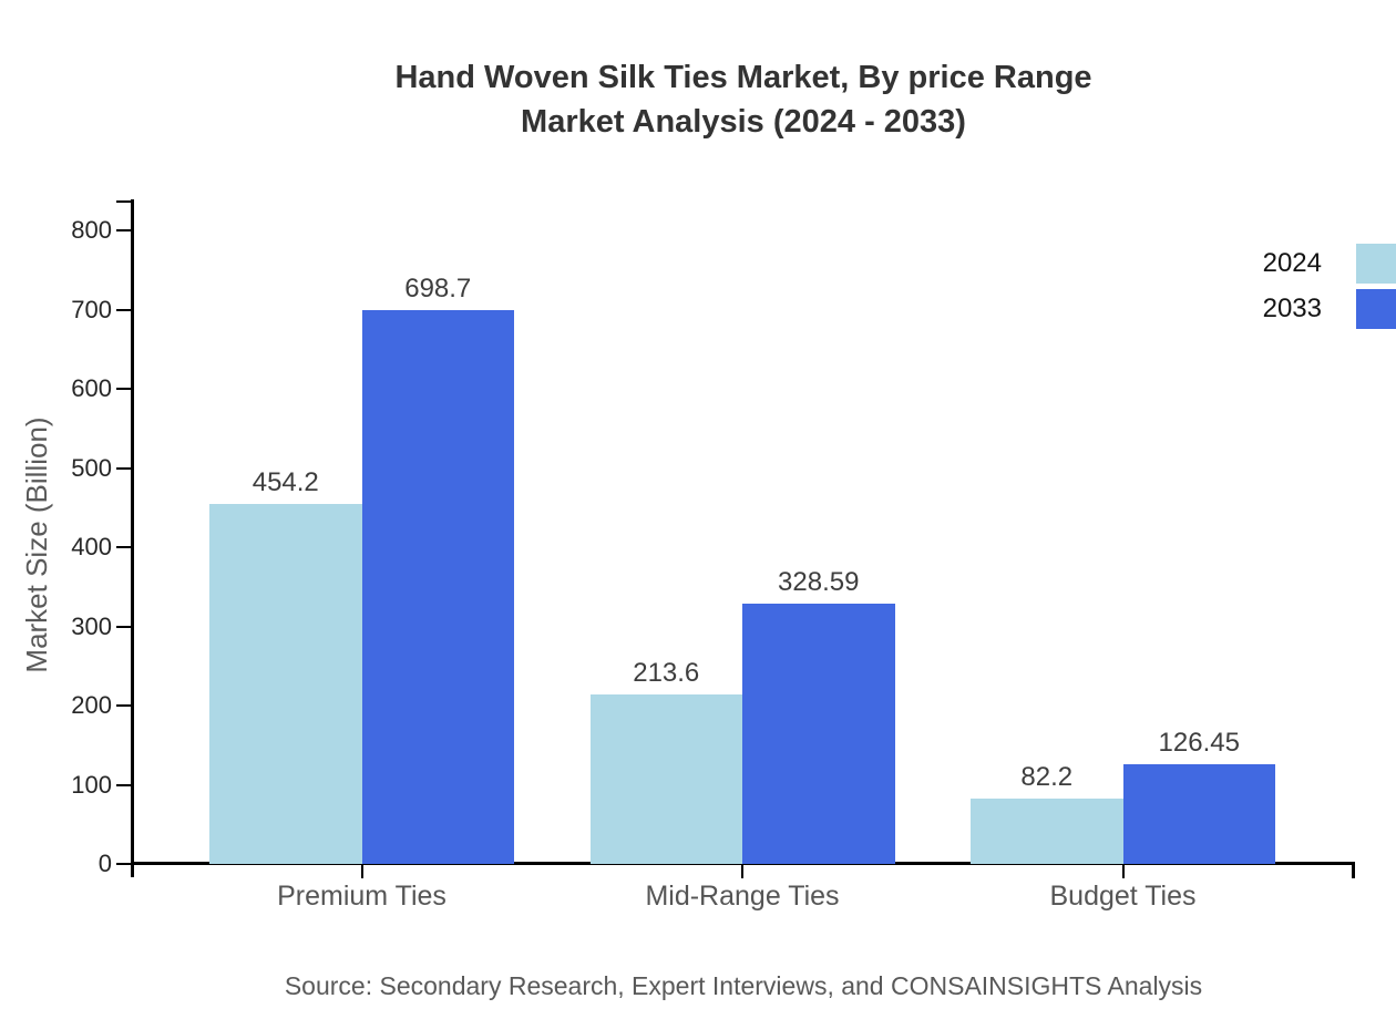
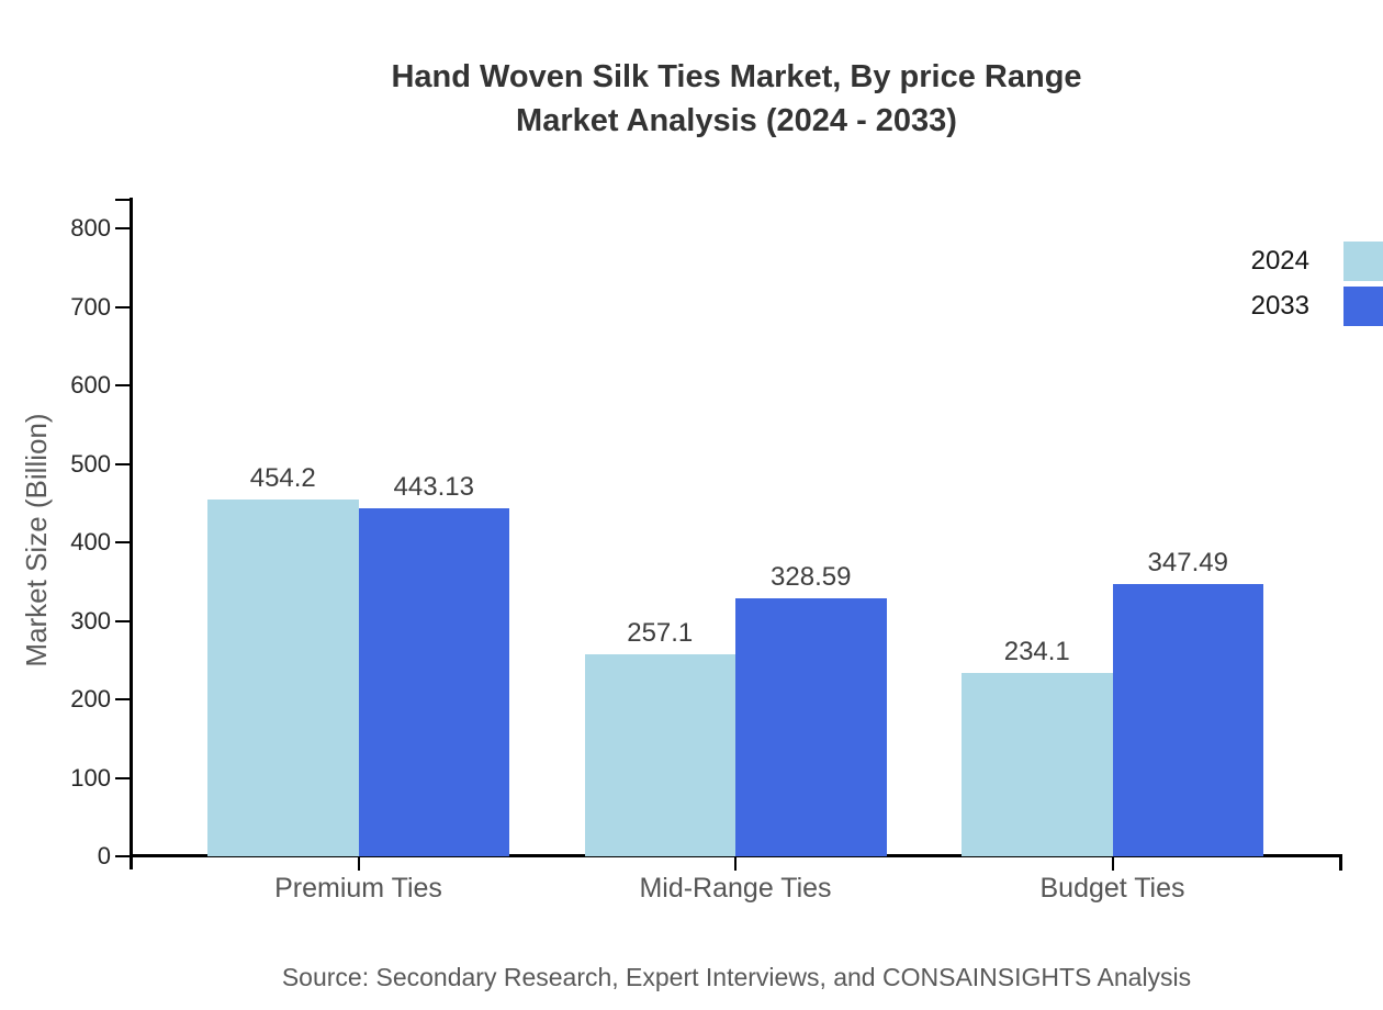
2033/Premium Ties: 698.7 -> 443.13
2024/Mid-Range Ties: 213.6 -> 257.1
2024/Budget Ties: 82.2 -> 234.1
2033/Budget Ties: 126.45 -> 347.49
